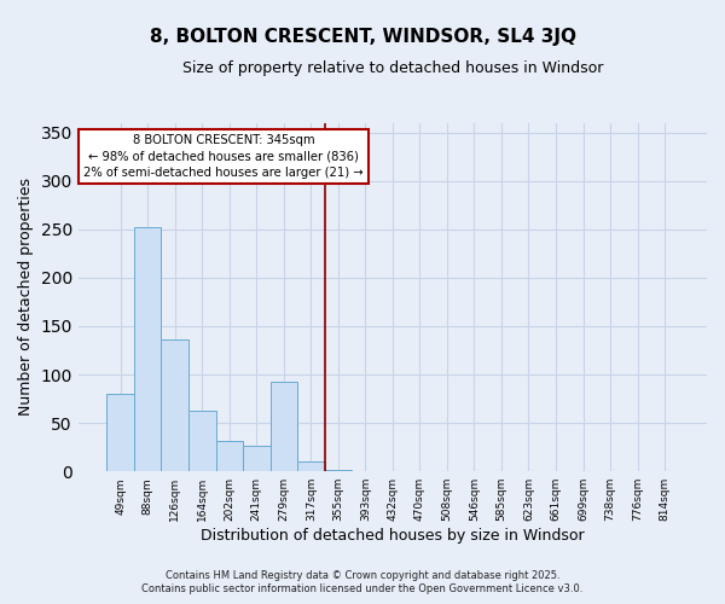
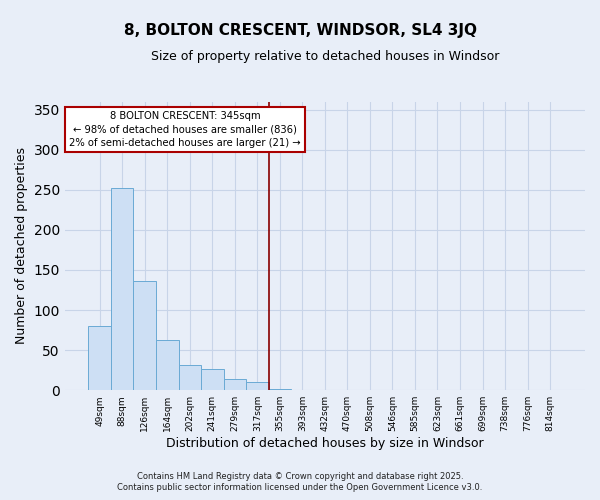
279sqm: 92 -> 14
